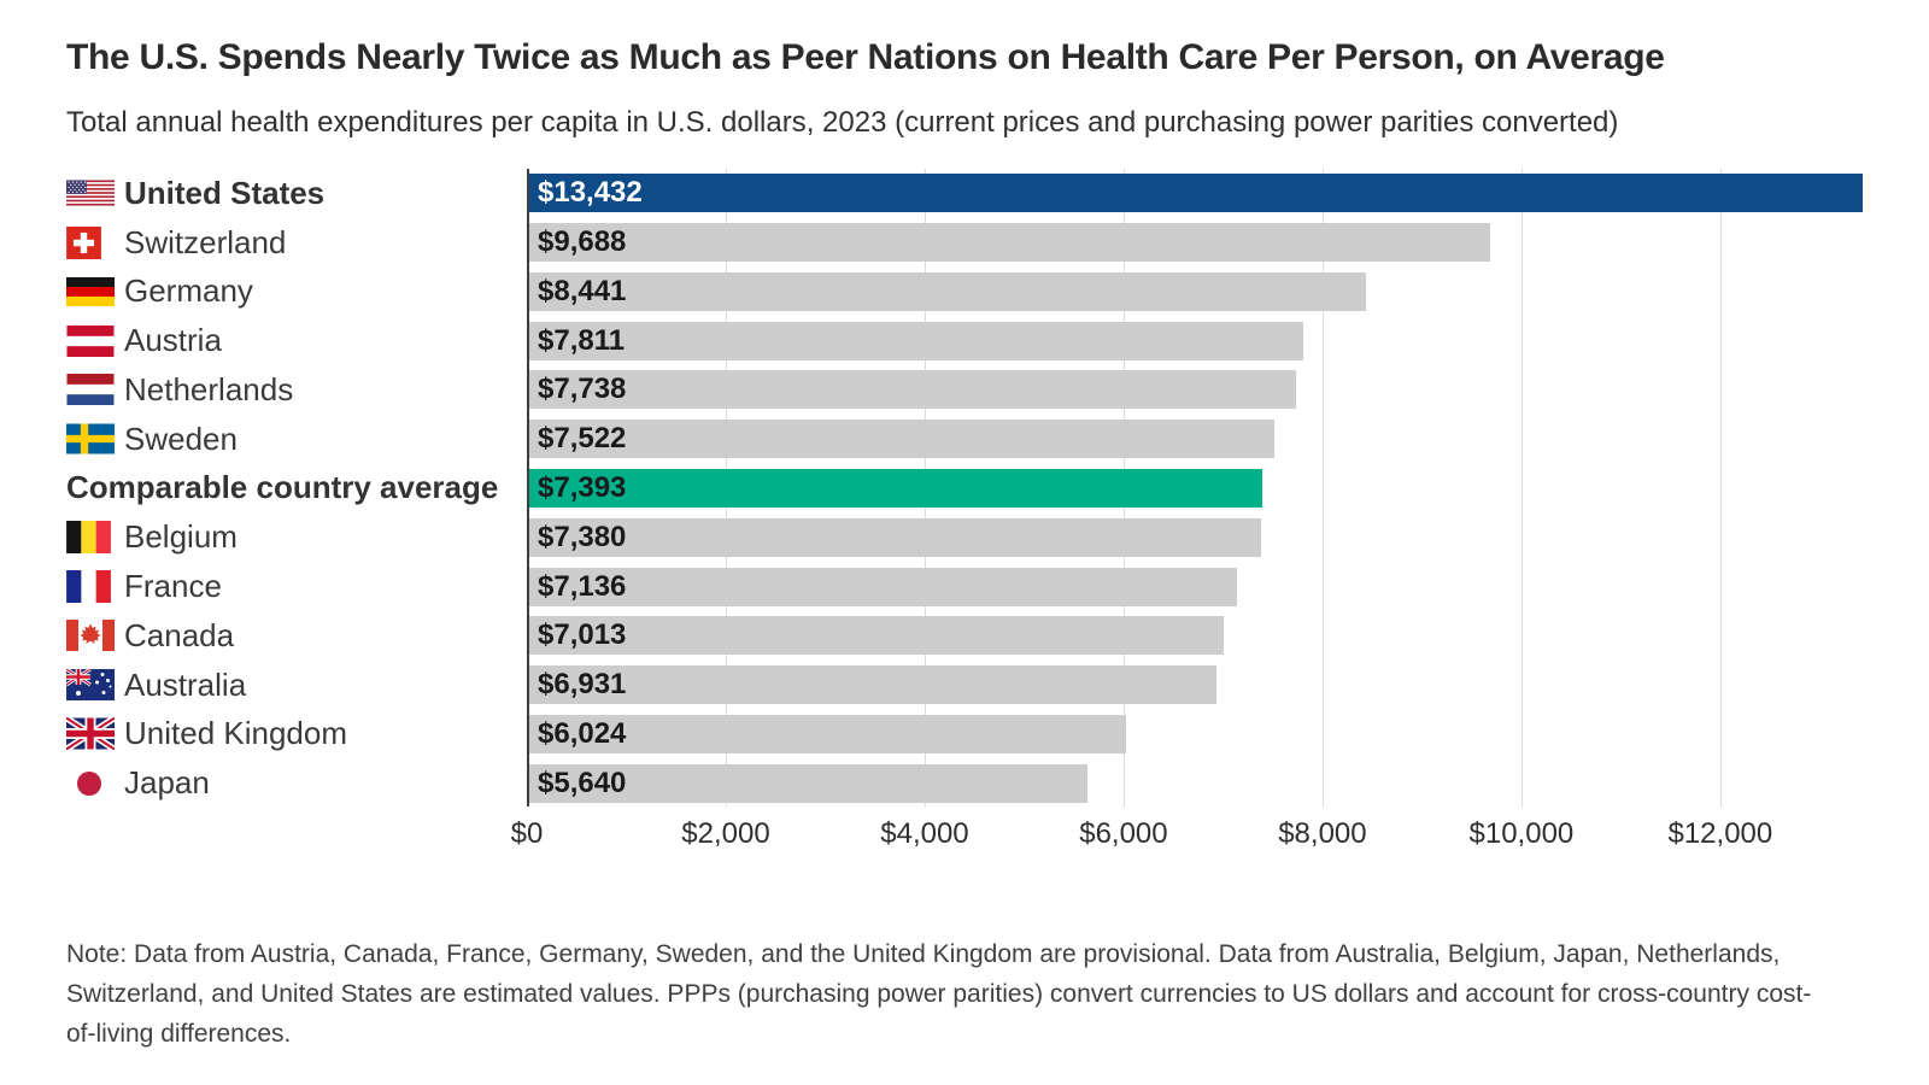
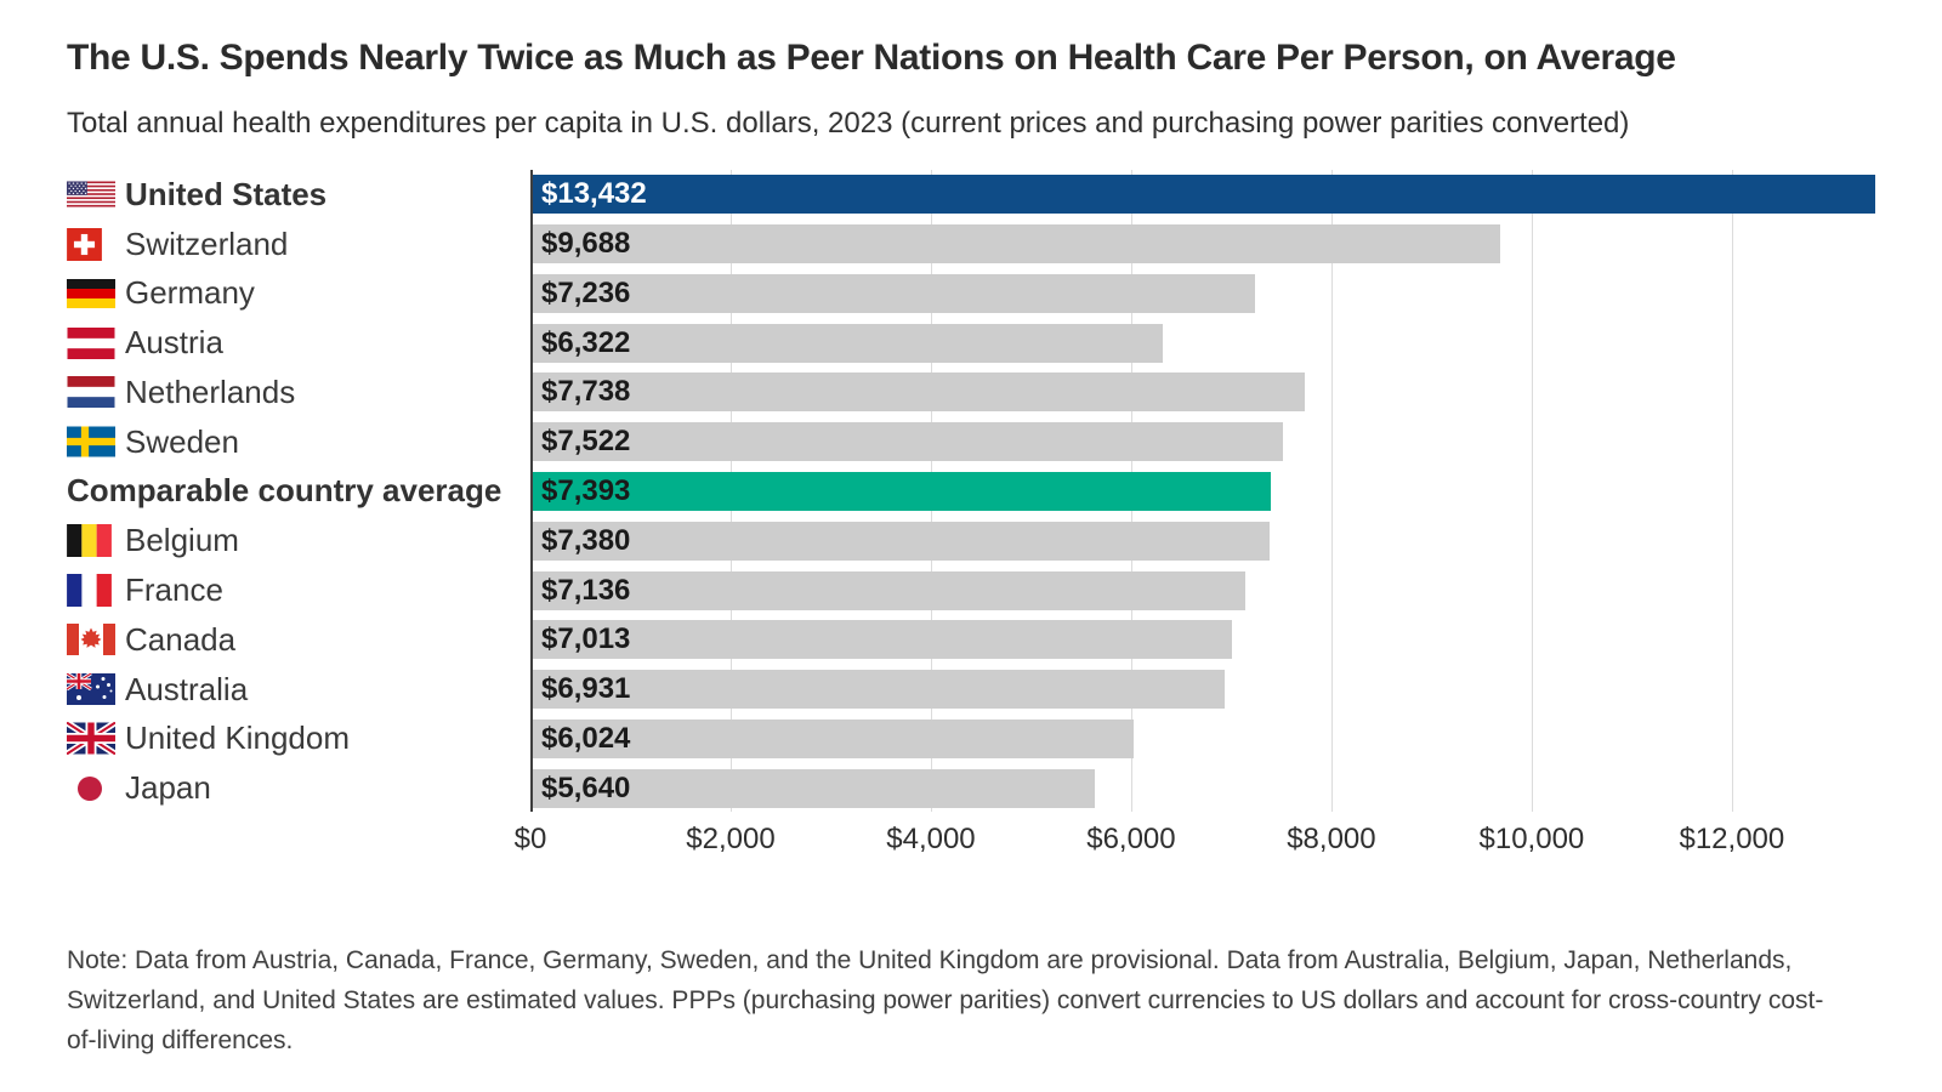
Germany: $8,441 -> $7,236
Austria: $7,811 -> $6,322
